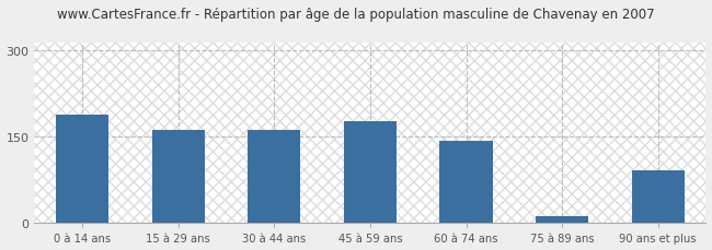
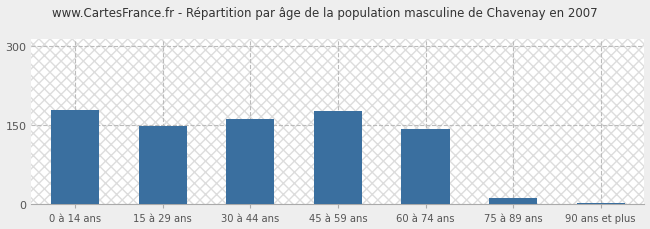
0 à 14 ans: 188 -> 178
15 à 29 ans: 162 -> 148
90 ans et plus: 92 -> 2
